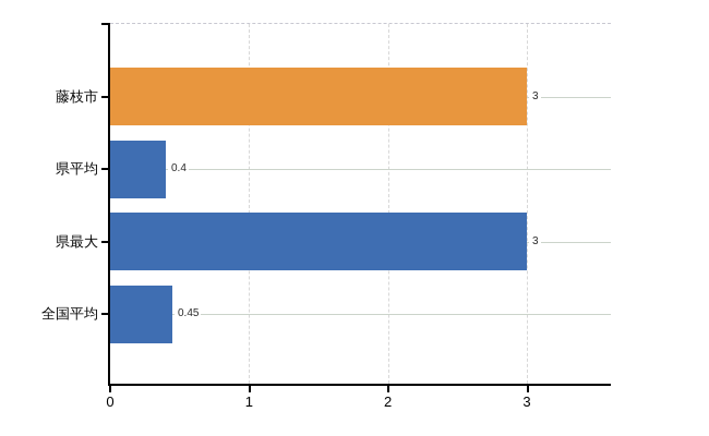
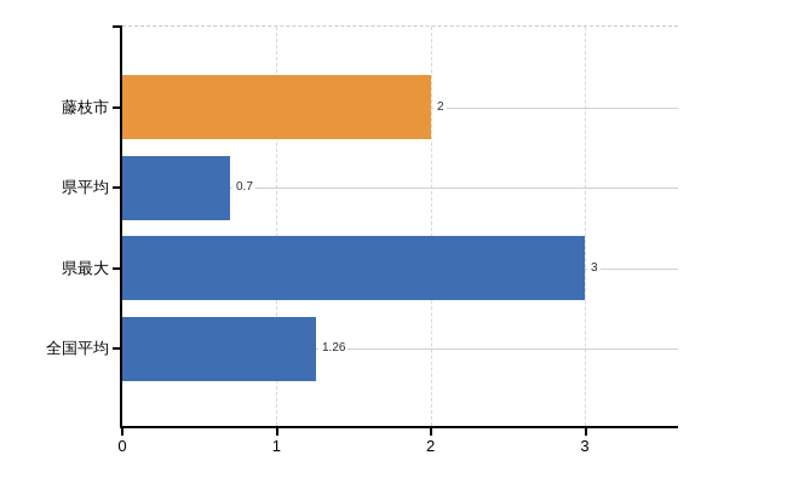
藤枝市: 3 -> 2
県平均: 0.4 -> 0.7
全国平均: 0.45 -> 1.26
